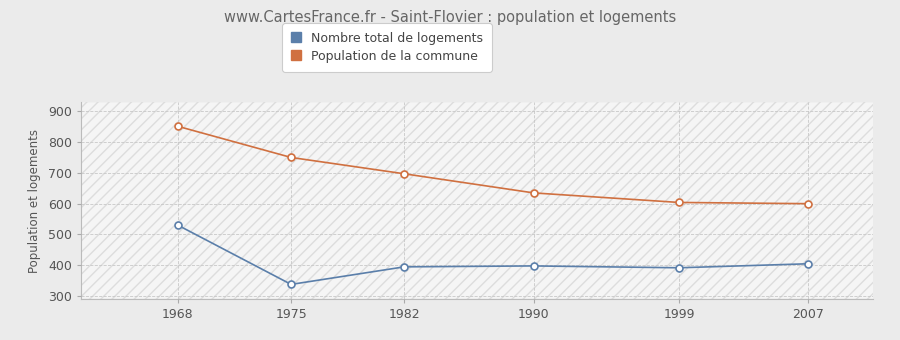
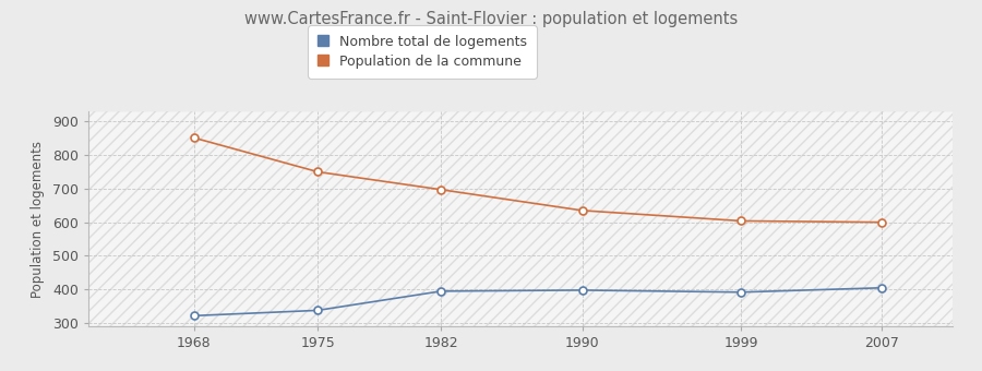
Nombre total de logements/1968: 530 -> 322
